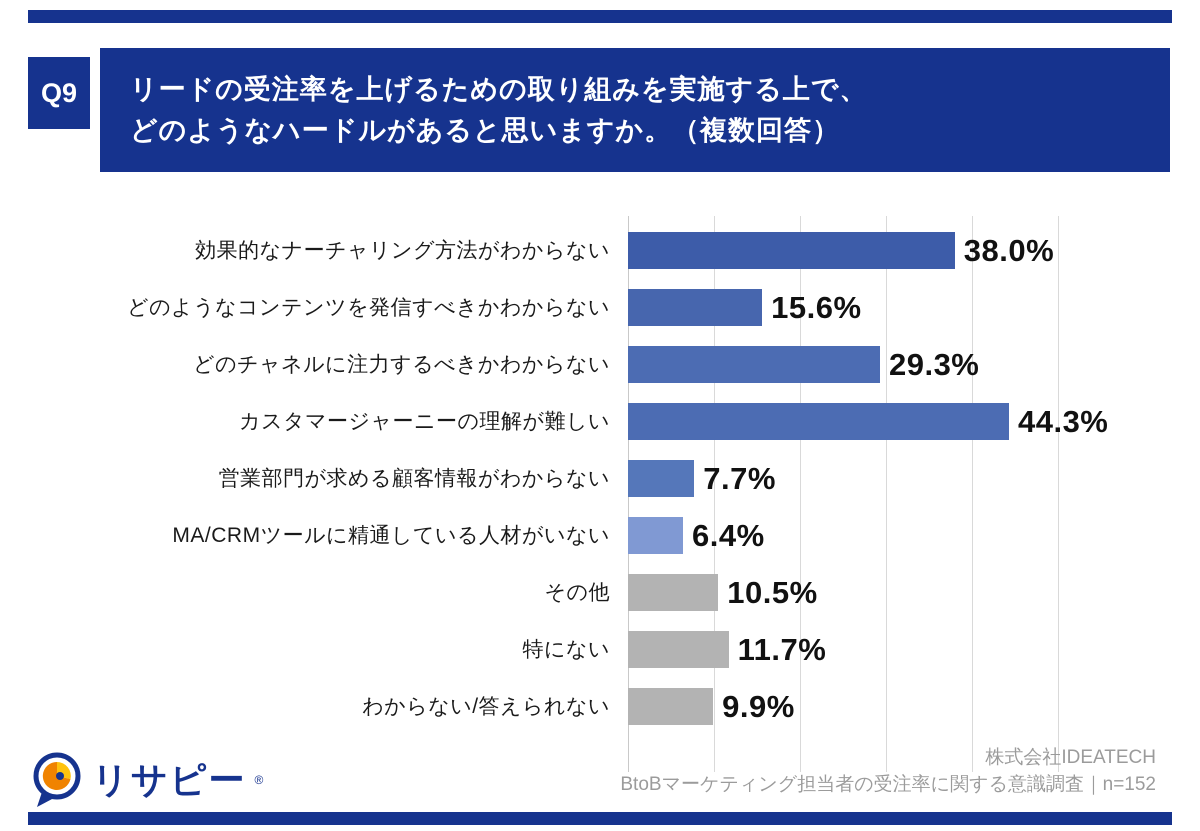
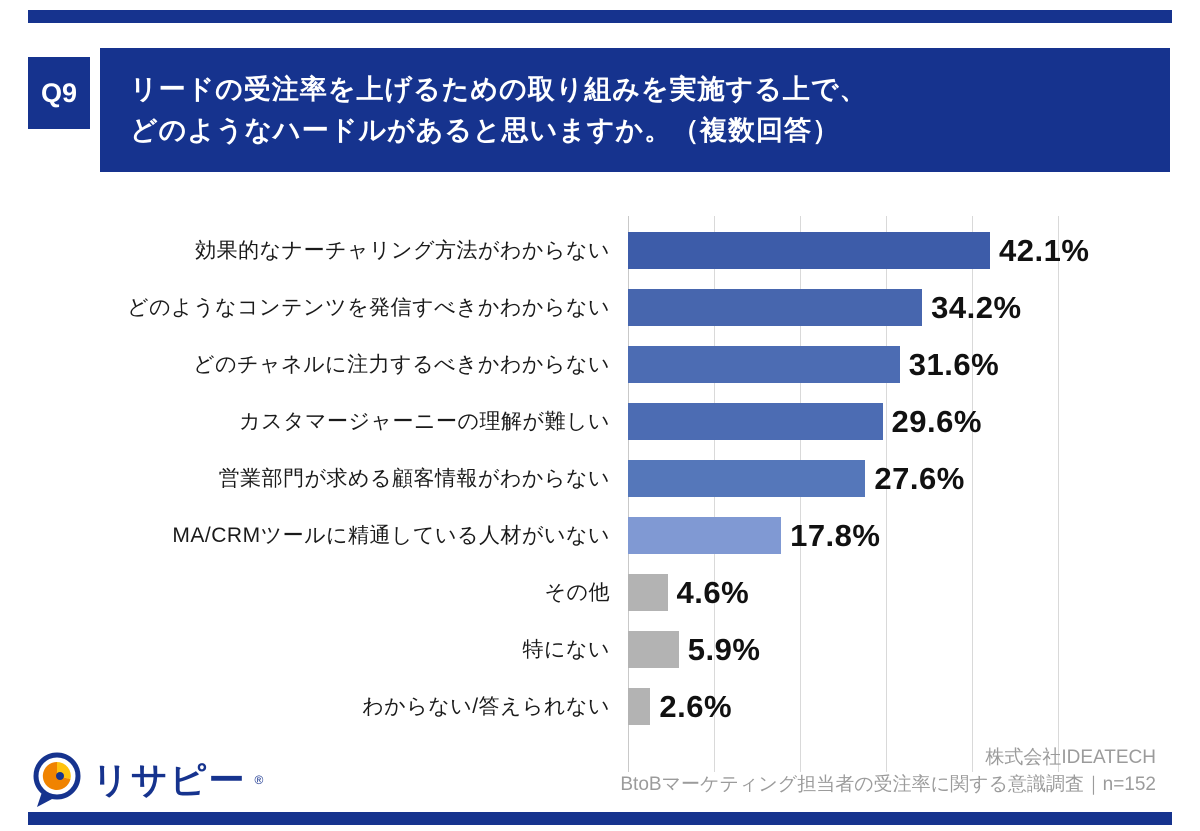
効果的なナーチャリング方法がわからない: 38.0% -> 42.1%
どのようなコンテンツを発信すべきかわからない: 15.6% -> 34.2%
どのチャネルに注力するべきかわからない: 29.3% -> 31.6%
カスタマージャーニーの理解が難しい: 44.3% -> 29.6%
営業部門が求める顧客情報がわからない: 7.7% -> 27.6%
MA/CRMツールに精通している人材がいない: 6.4% -> 17.8%
その他: 10.5% -> 4.6%
特にない: 11.7% -> 5.9%
わからない/答えられない: 9.9% -> 2.6%
